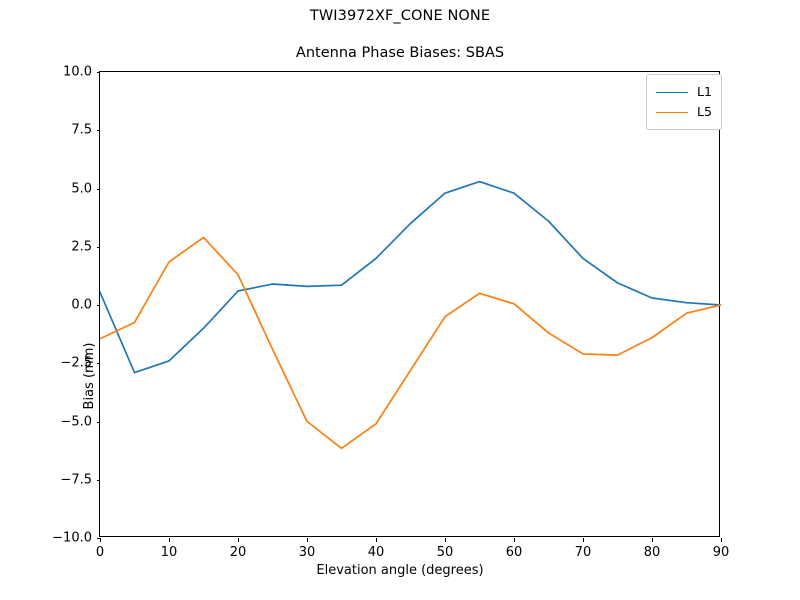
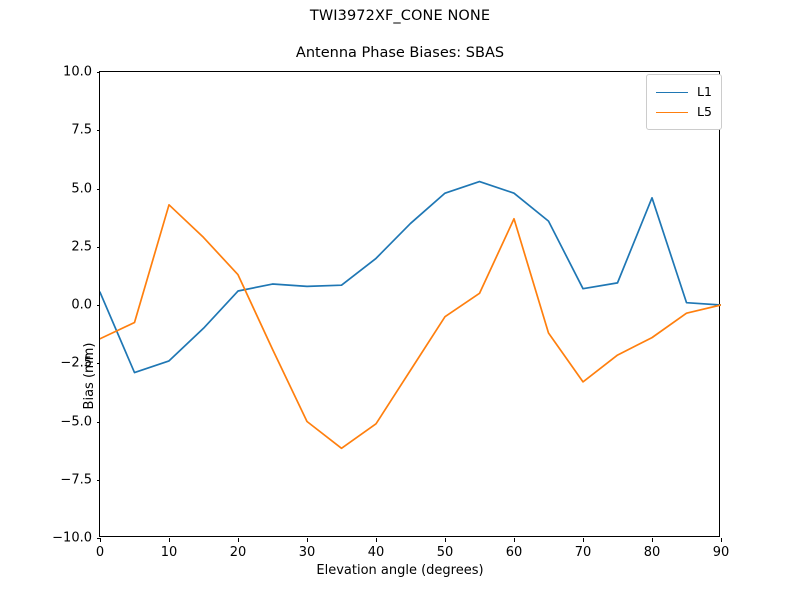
L5/10: 1.9 -> 4.3
L5/60: 0.1 -> 3.7
L1/70: 2.0 -> 0.7
L5/70: -2.1 -> -3.3
L1/80: 0.3 -> 4.6
